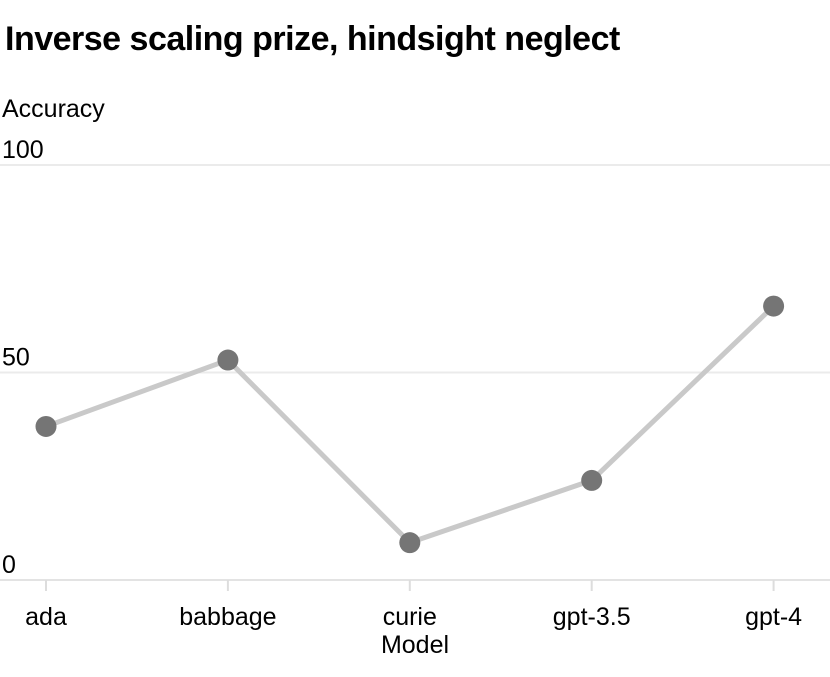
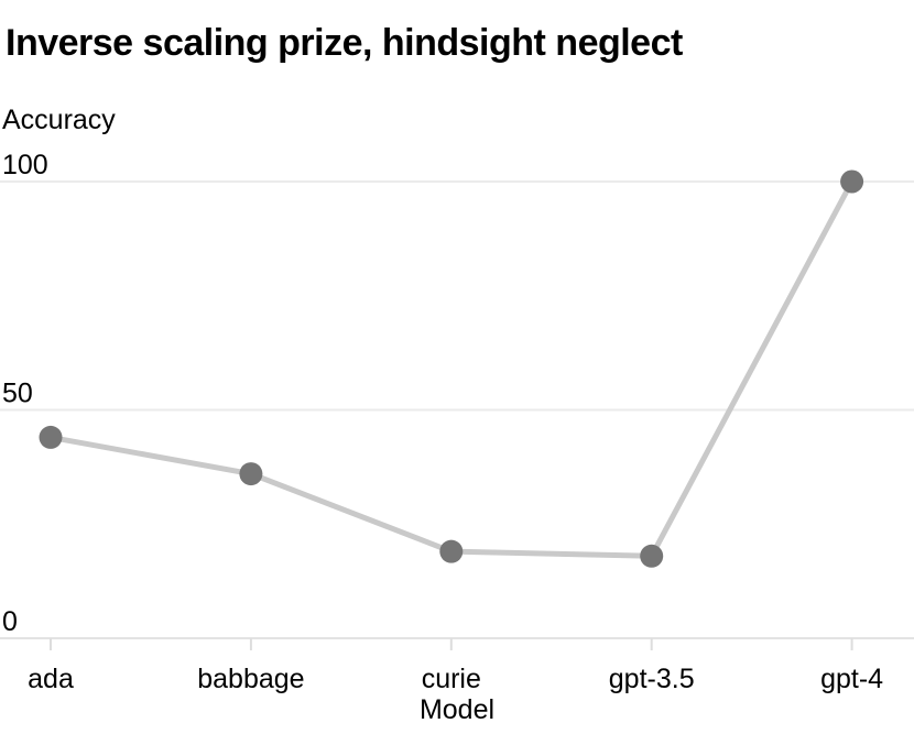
ada: 37 -> 44
babbage: 53 -> 36
curie: 9 -> 19
gpt-3.5: 24 -> 18
gpt-4: 66 -> 100
